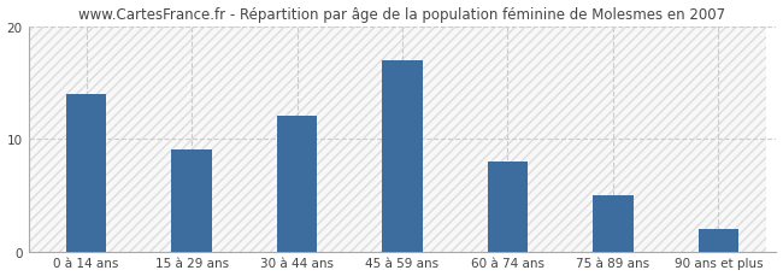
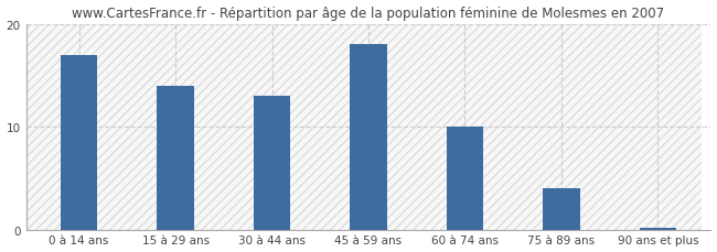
0 à 14 ans: 14.0 -> 17.0
15 à 29 ans: 9.0 -> 14.0
30 à 44 ans: 12.0 -> 13.0
45 à 59 ans: 17.0 -> 18.0
60 à 74 ans: 8.0 -> 10.0
75 à 89 ans: 5.0 -> 4.0
90 ans et plus: 2.0 -> 0.2
